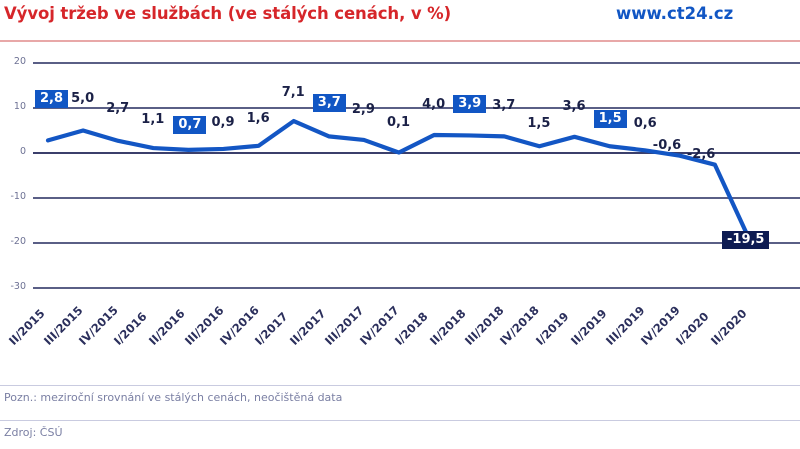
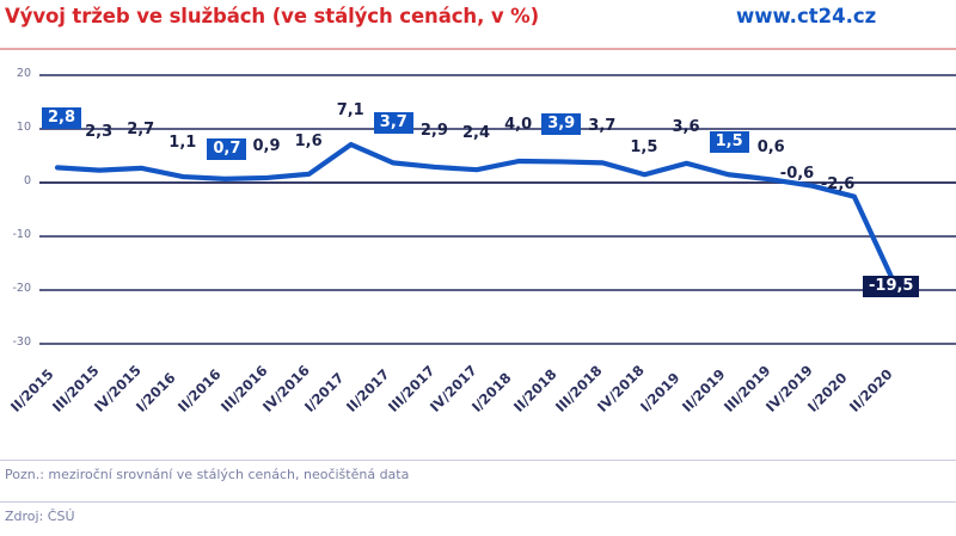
III/2015: 5,0 -> 2,3
IV/2017: 0,1 -> 2,4
